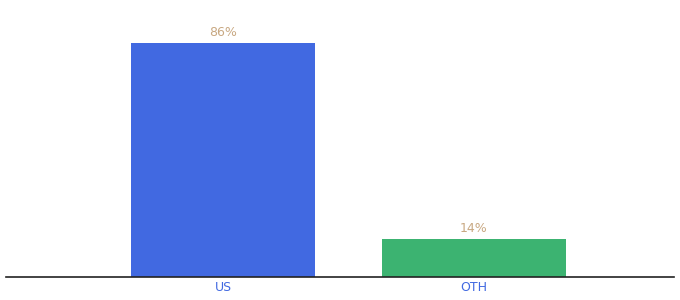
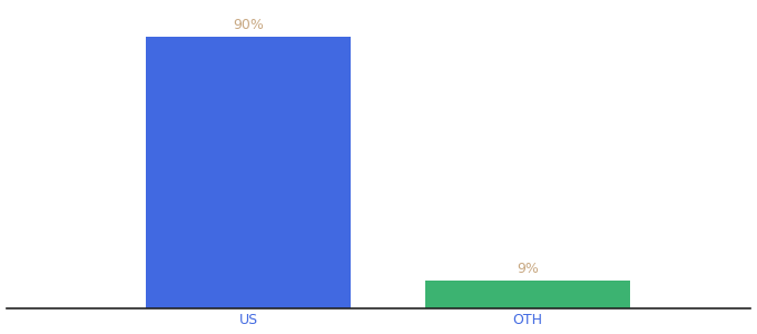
US: 86% -> 90%
OTH: 14% -> 9%
